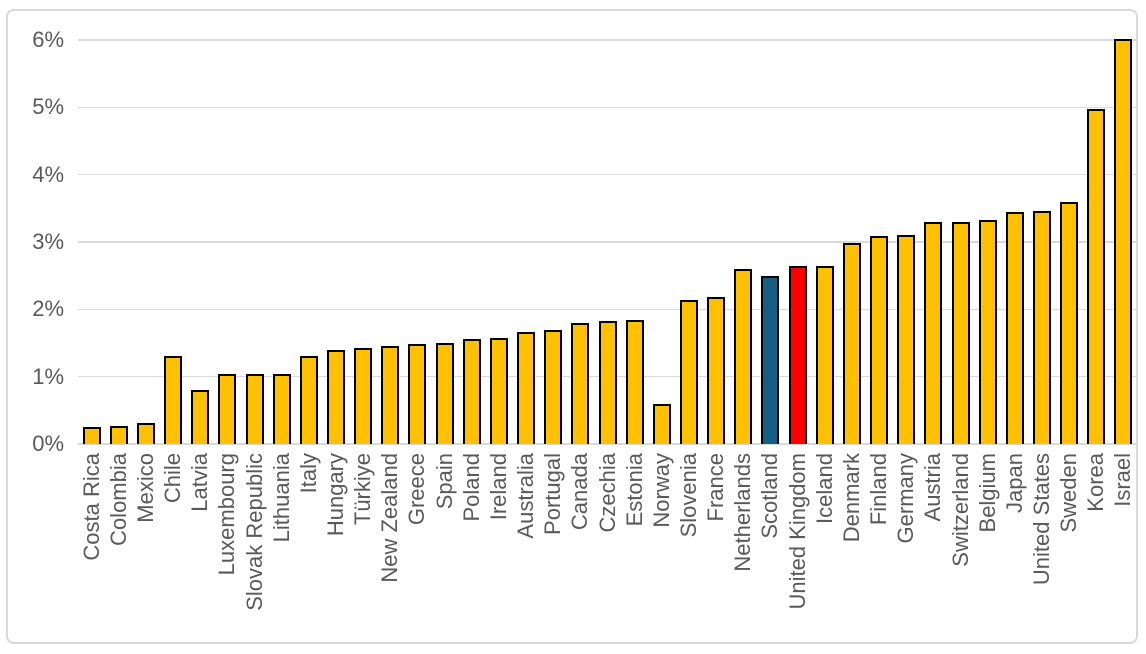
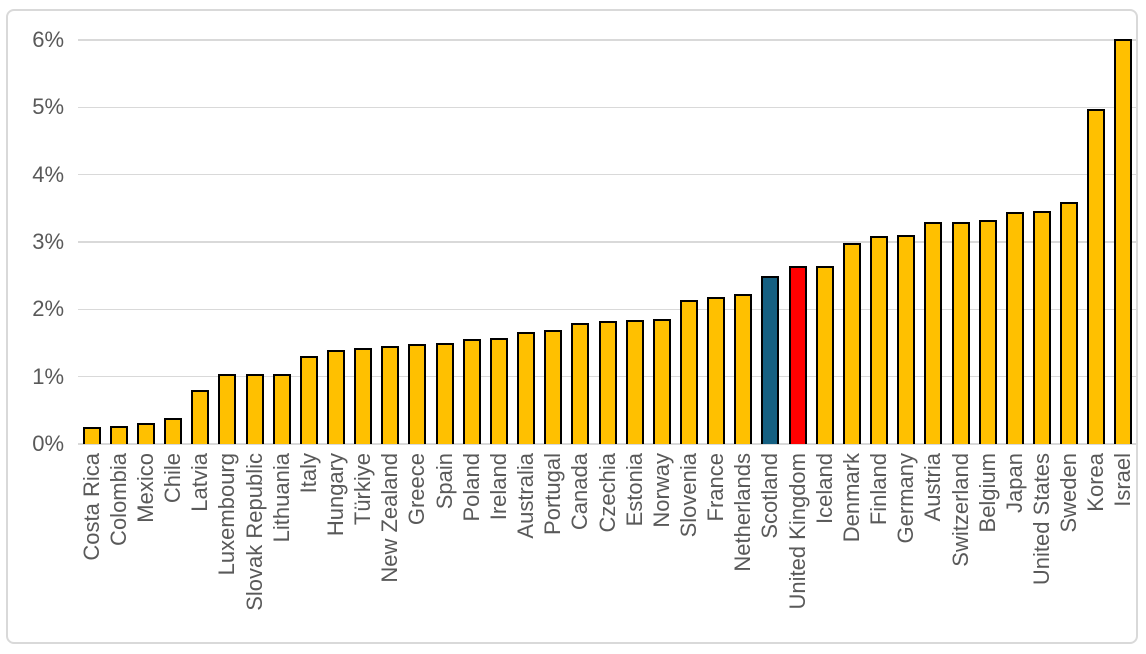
Chile: 1.3% -> 0.4%
Norway: 0.6% -> 1.9%
Netherlands: 2.6% -> 2.2%
